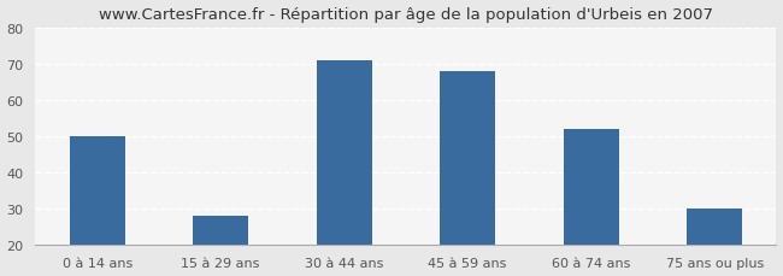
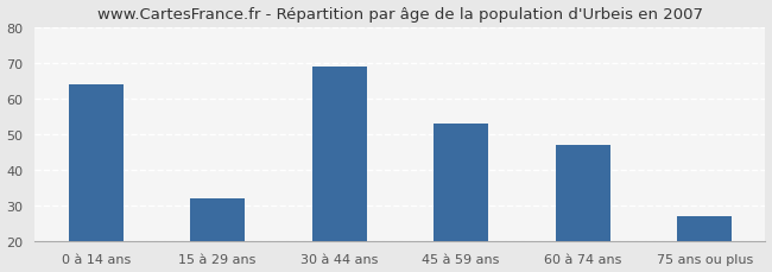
0 à 14 ans: 50 -> 64
15 à 29 ans: 28 -> 32
30 à 44 ans: 71 -> 69
45 à 59 ans: 68 -> 53
60 à 74 ans: 52 -> 47
75 ans ou plus: 30 -> 27
